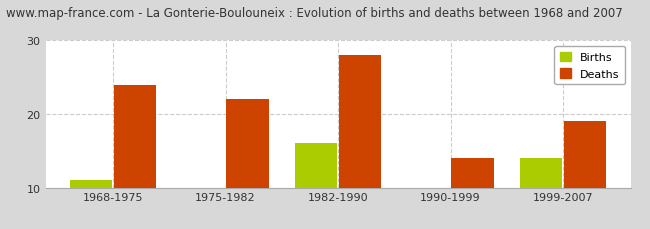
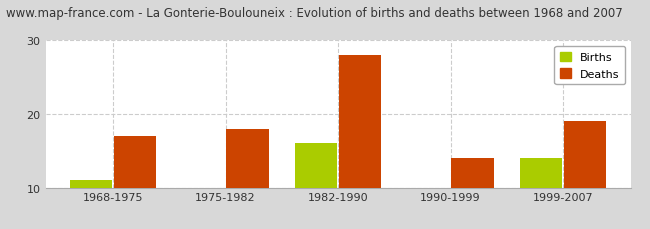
Deaths/1968-1975: 24 -> 17
Deaths/1975-1982: 22 -> 18
